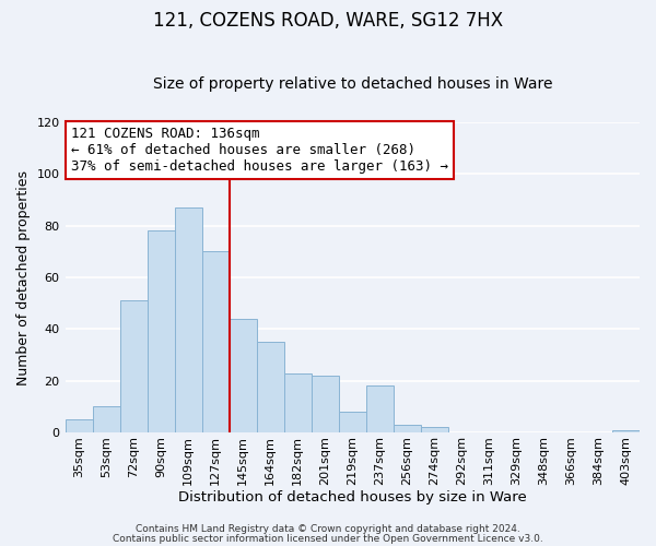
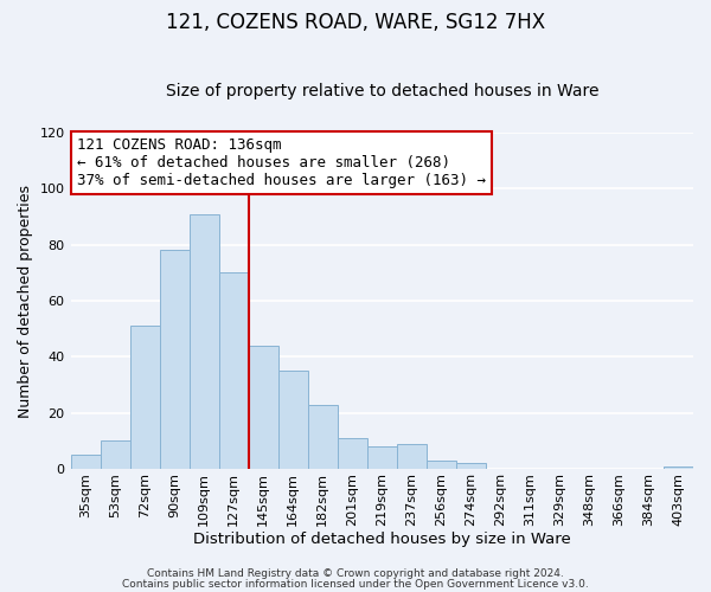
109sqm: 87 -> 91
201sqm: 22 -> 11
237sqm: 18 -> 9
